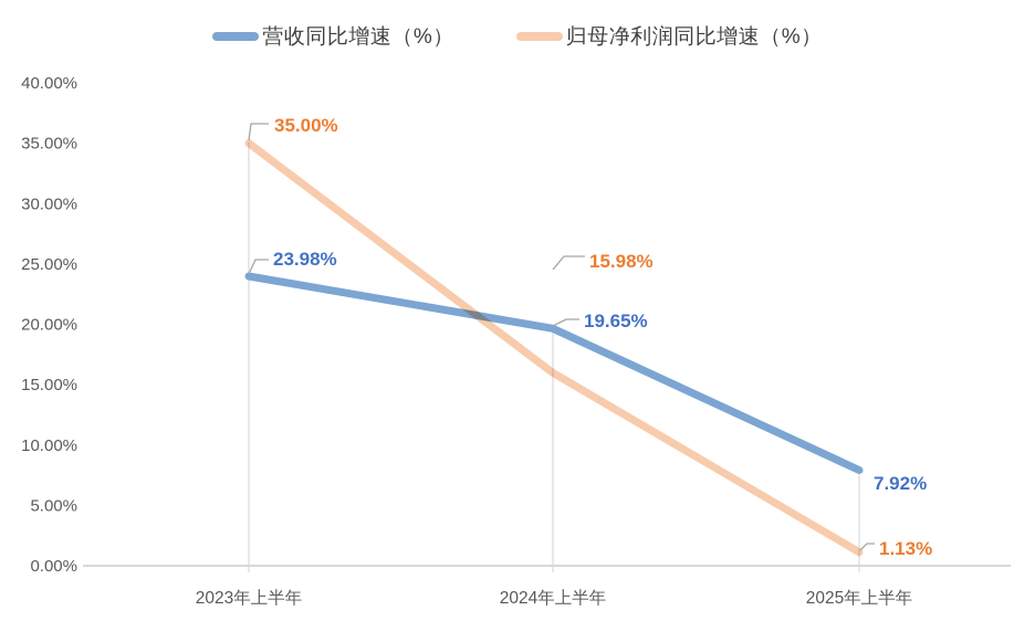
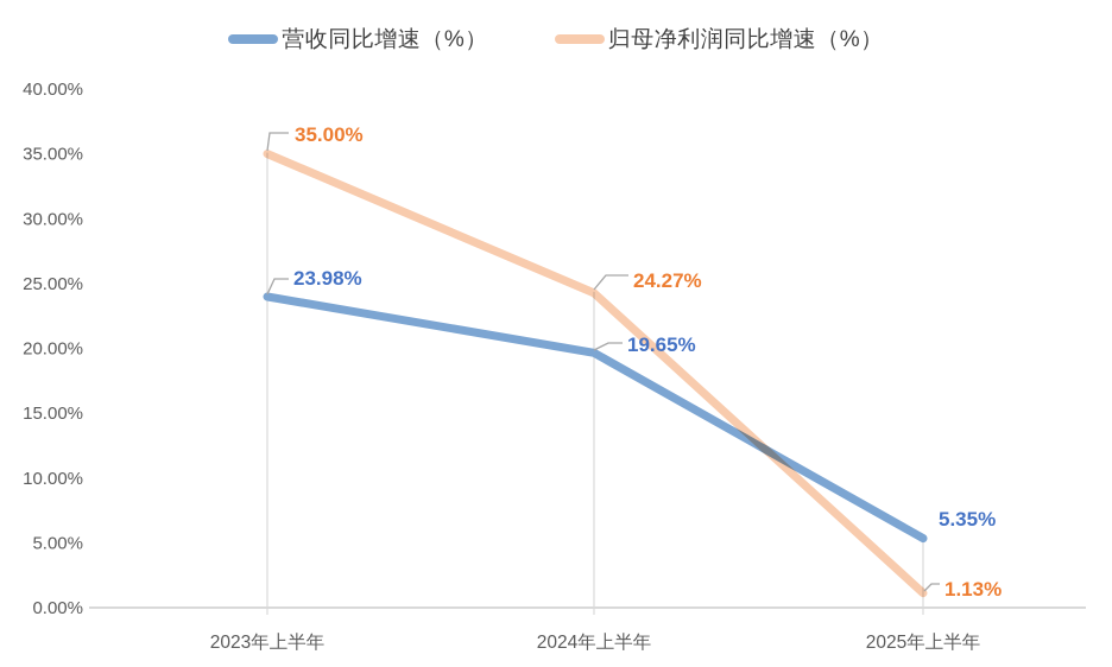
归母净利润同比增速（%）/2024年上半年: 15.98% -> 24.27%
营收同比增速（%）/2025年上半年: 7.92% -> 5.35%
